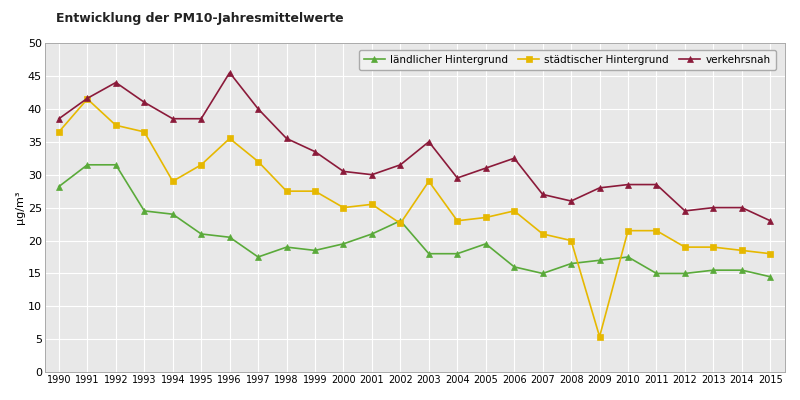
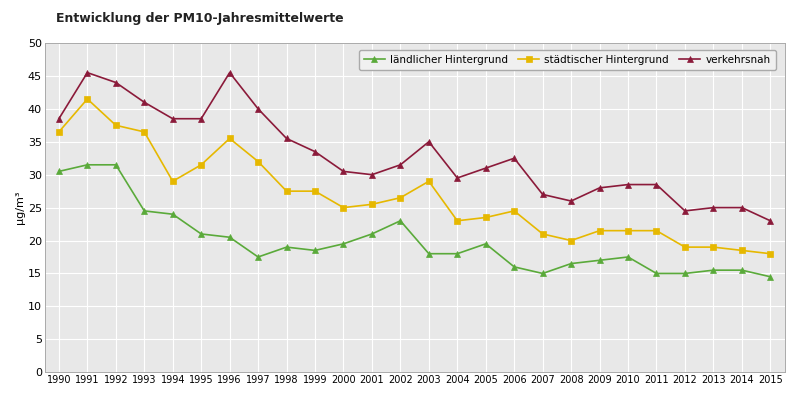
ländlicher Hintergrund/1990: 28.2 -> 30.5
verkehrsnah/1991: 41.6 -> 45.5
städtischer Hintergrund/2002: 22.6 -> 26.5
städtischer Hintergrund/2009: 5.4 -> 21.5
